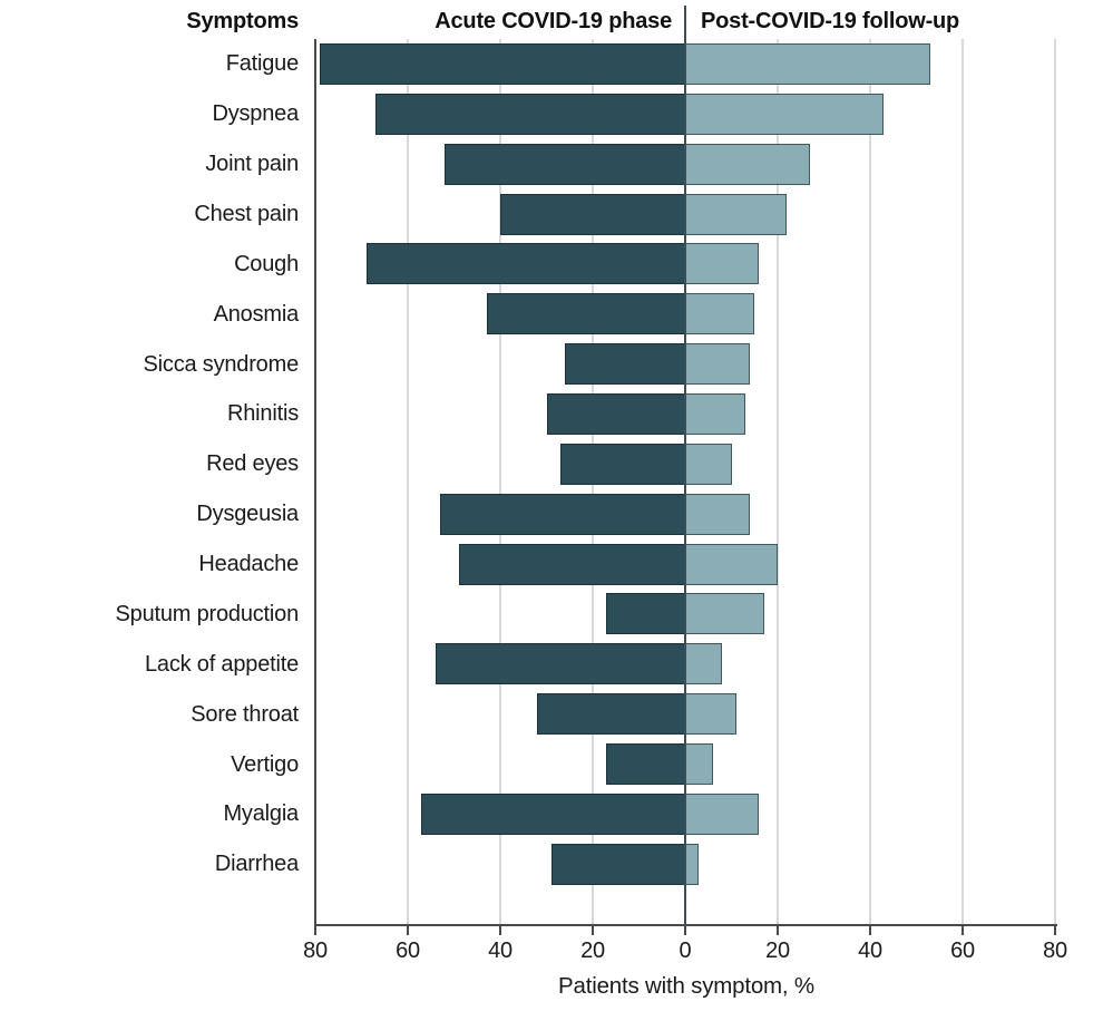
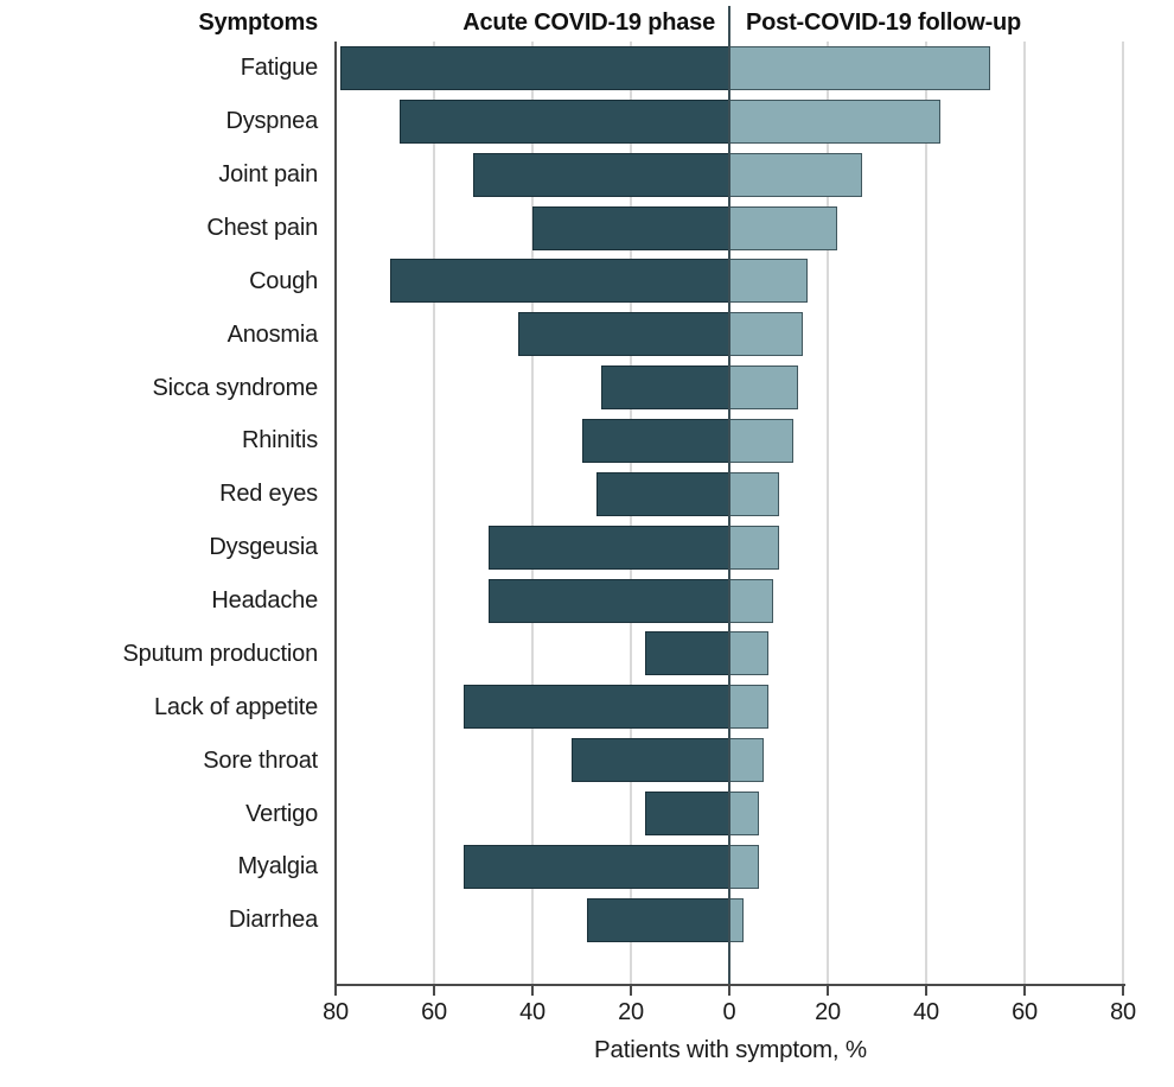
Acute COVID-19 phase/Dysgeusia: 53 -> 49
Post-COVID-19 follow-up/Dysgeusia: 14 -> 10
Post-COVID-19 follow-up/Headache: 20 -> 9
Post-COVID-19 follow-up/Sputum production: 17 -> 8
Post-COVID-19 follow-up/Sore throat: 11 -> 7
Acute COVID-19 phase/Myalgia: 57 -> 54
Post-COVID-19 follow-up/Myalgia: 16 -> 6
